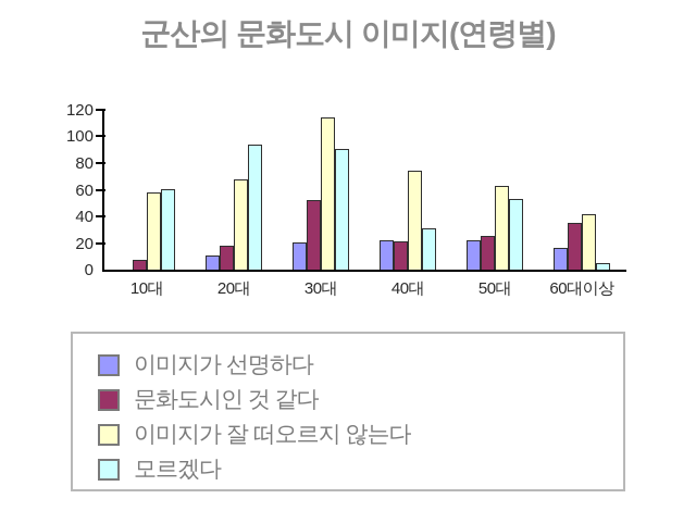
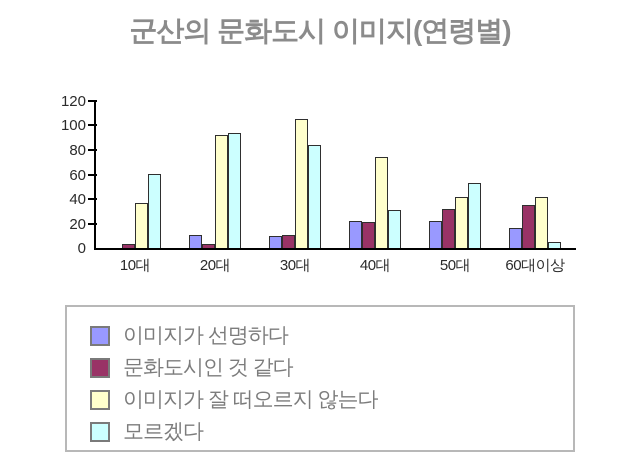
문화도시인 것 같다/10대: 7 -> 3
이미지가 잘 떠오르지 않는다/10대: 58 -> 37
문화도시인 것 같다/20대: 18 -> 3
이미지가 잘 떠오르지 않는다/20대: 68 -> 92
이미지가 선명하다/30대: 20 -> 10
문화도시인 것 같다/30대: 52 -> 11
이미지가 잘 떠오르지 않는다/30대: 114 -> 105
모르겠다/30대: 91 -> 84
문화도시인 것 같다/50대: 25 -> 32
이미지가 잘 떠오르지 않는다/50대: 63 -> 42
